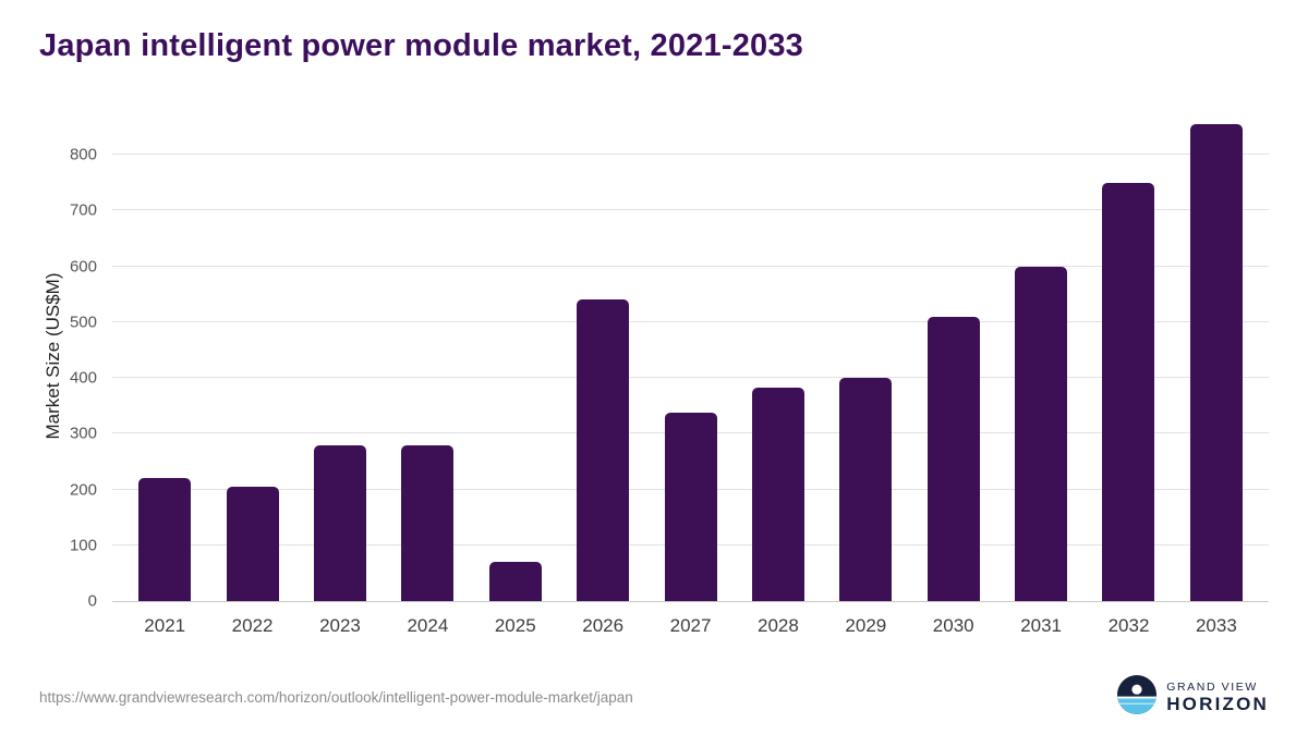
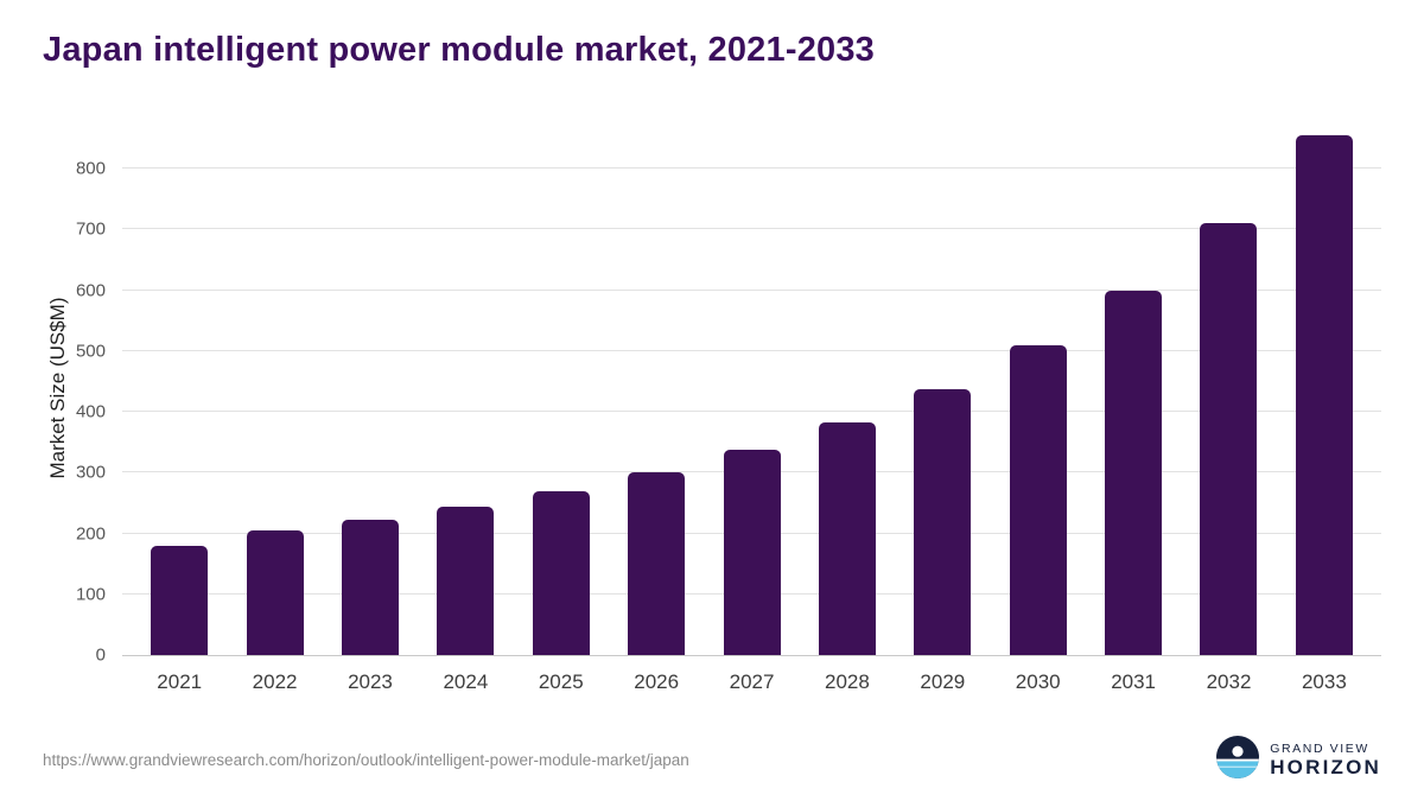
2021: 220 -> 180
2023: 280 -> 220
2024: 280 -> 240
2025: 70 -> 270
2026: 540 -> 300
2029: 400 -> 440
2032: 750 -> 710
